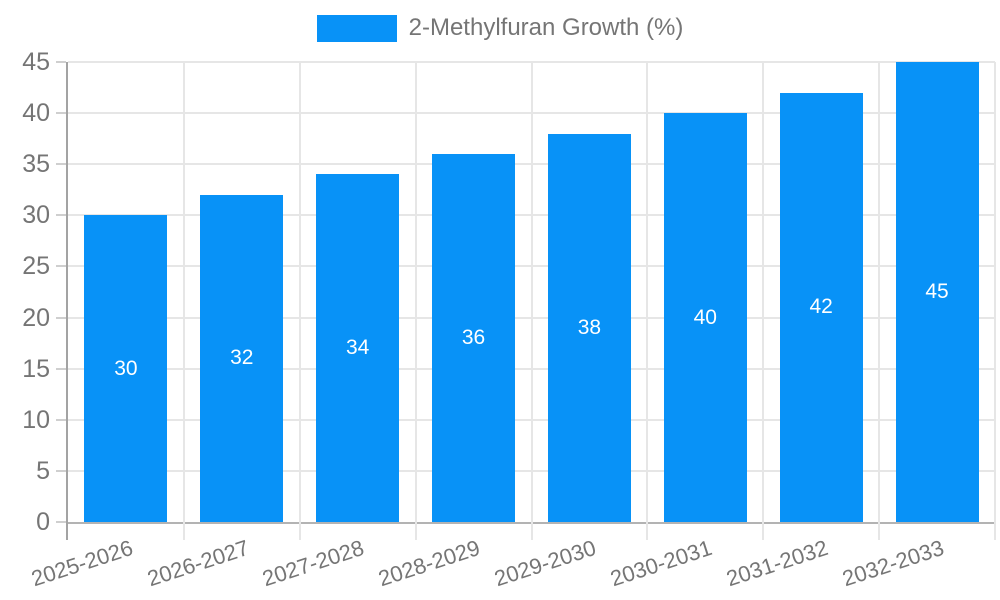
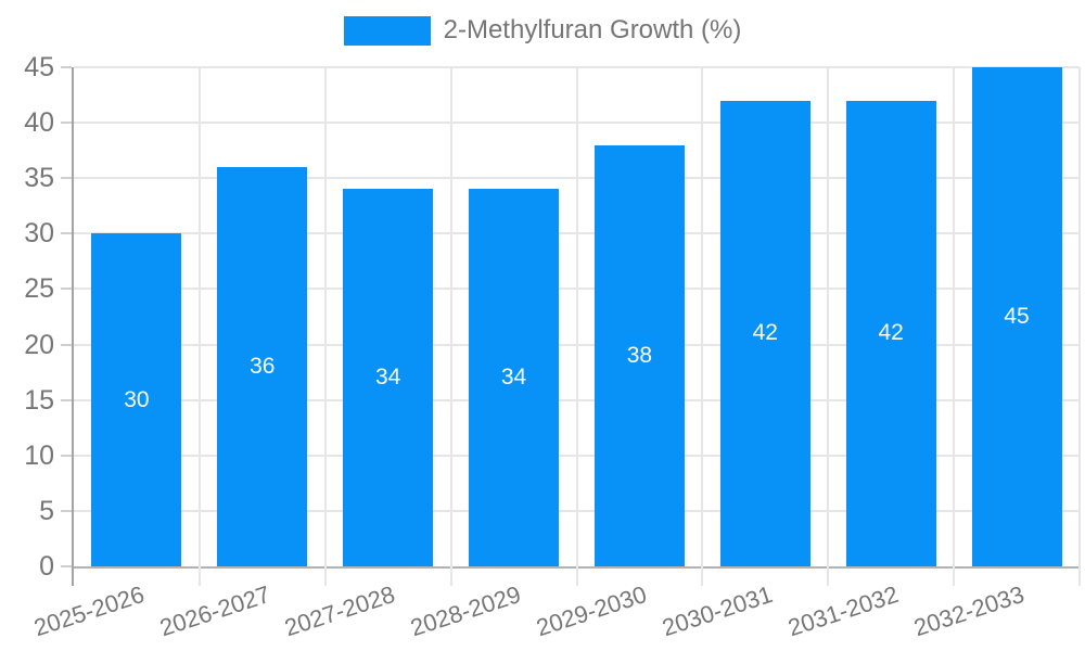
2026-2027: 32 -> 36
2028-2029: 36 -> 34
2030-2031: 40 -> 42
